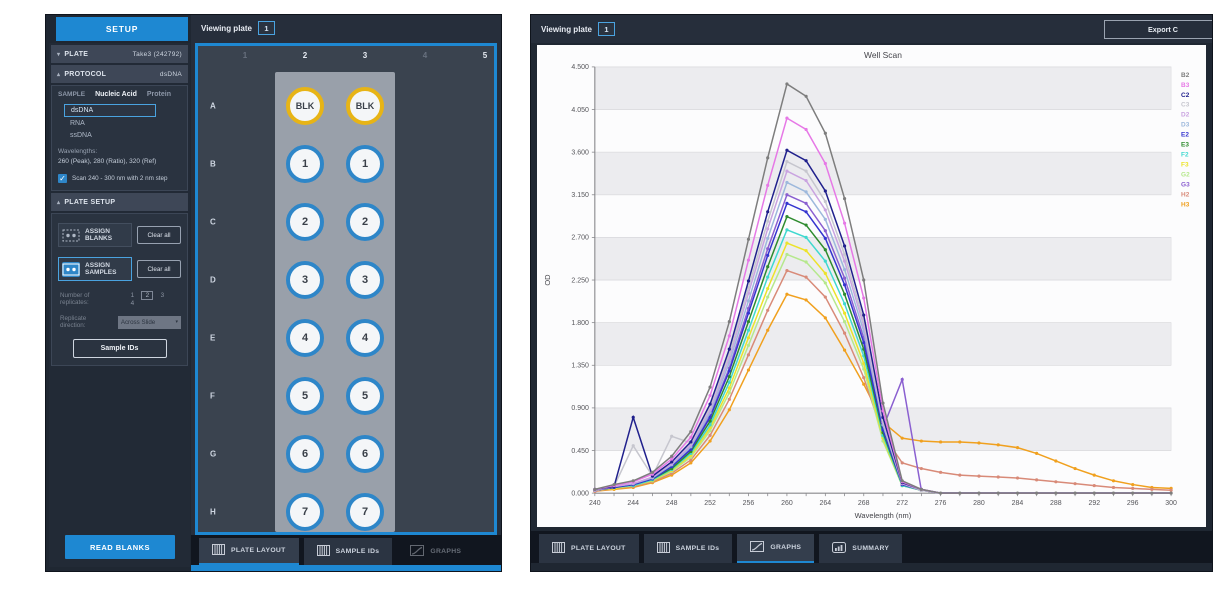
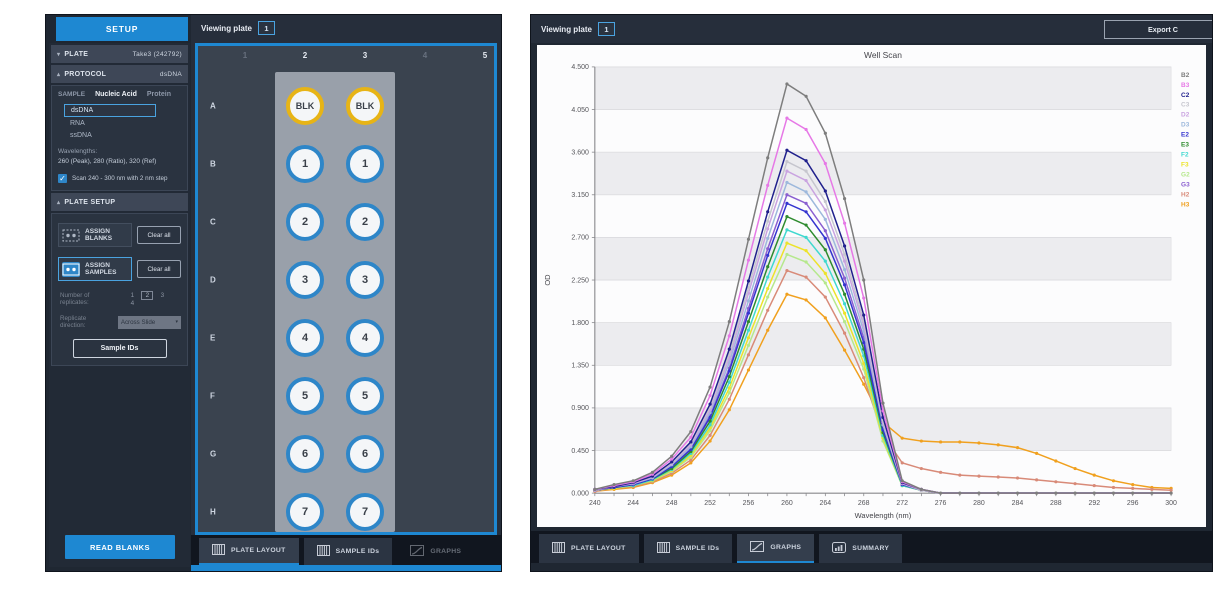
C2/244: 0.8 -> 0.1
C3/244: 0.5 -> 0.1
C3/248: 0.6 -> 0.3
G3/272: 1.2 -> 0.1
